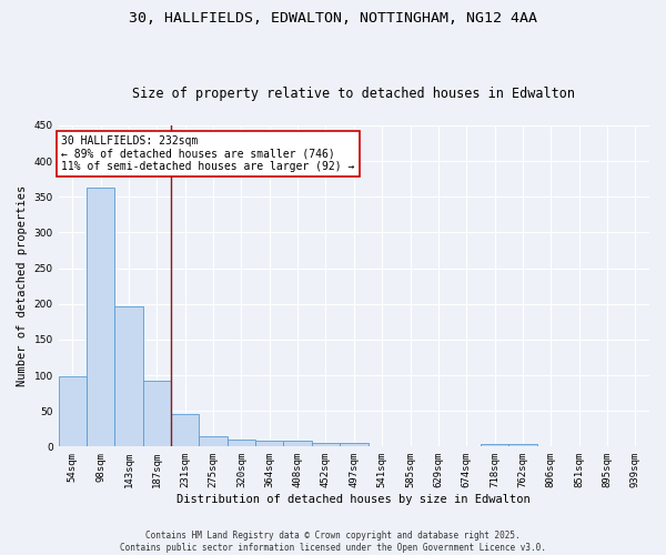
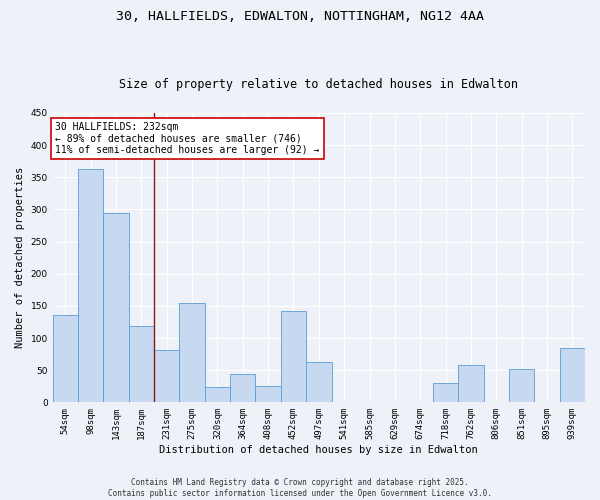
54sqm: 98 -> 136
143sqm: 196 -> 294
187sqm: 93 -> 118
231sqm: 45 -> 82
275sqm: 14 -> 154
320sqm: 10 -> 24
364sqm: 9 -> 44
408sqm: 9 -> 26
452sqm: 5 -> 142
497sqm: 5 -> 62
718sqm: 4 -> 30
762sqm: 3 -> 58
851sqm: 1 -> 52
939sqm: 1 -> 84
